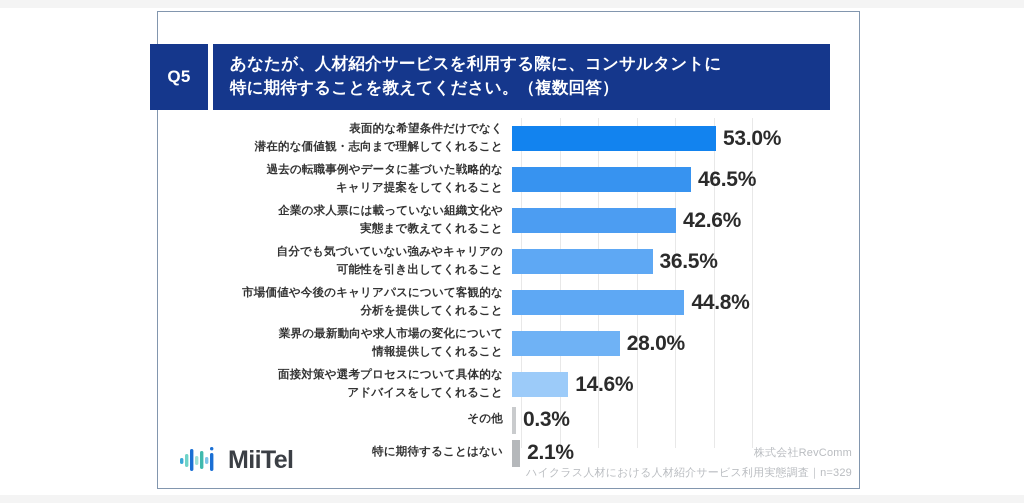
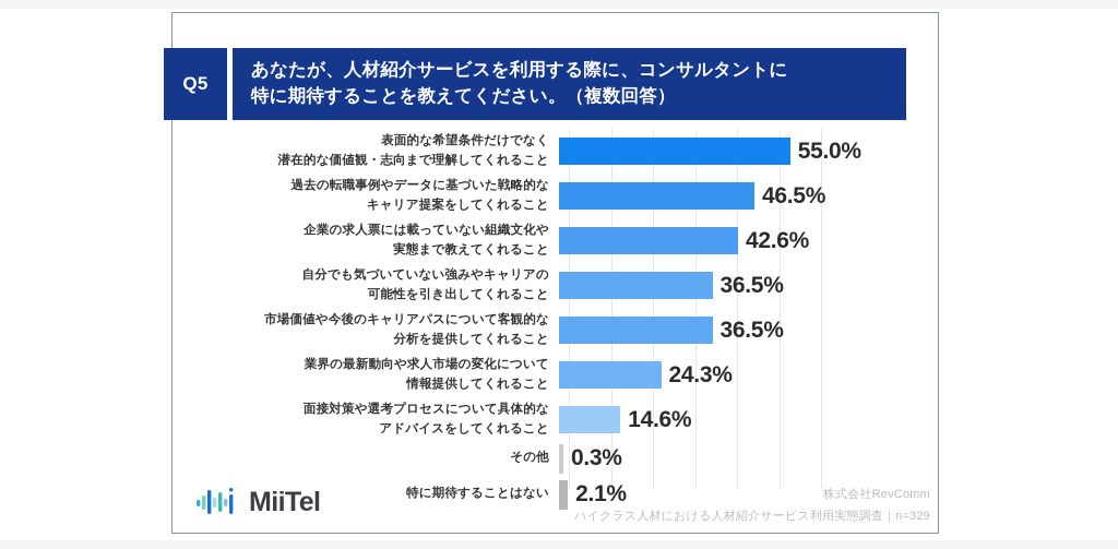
表面的な希望条件だけでなく 潜在的な価値観・志向まで理解してくれること: 53.0% -> 55.0%
市場価値や今後のキャリアパスについて客観的な 分析を提供してくれること: 44.8% -> 36.5%
業界の最新動向や求人市場の変化について 情報提供してくれること: 28.0% -> 24.3%
